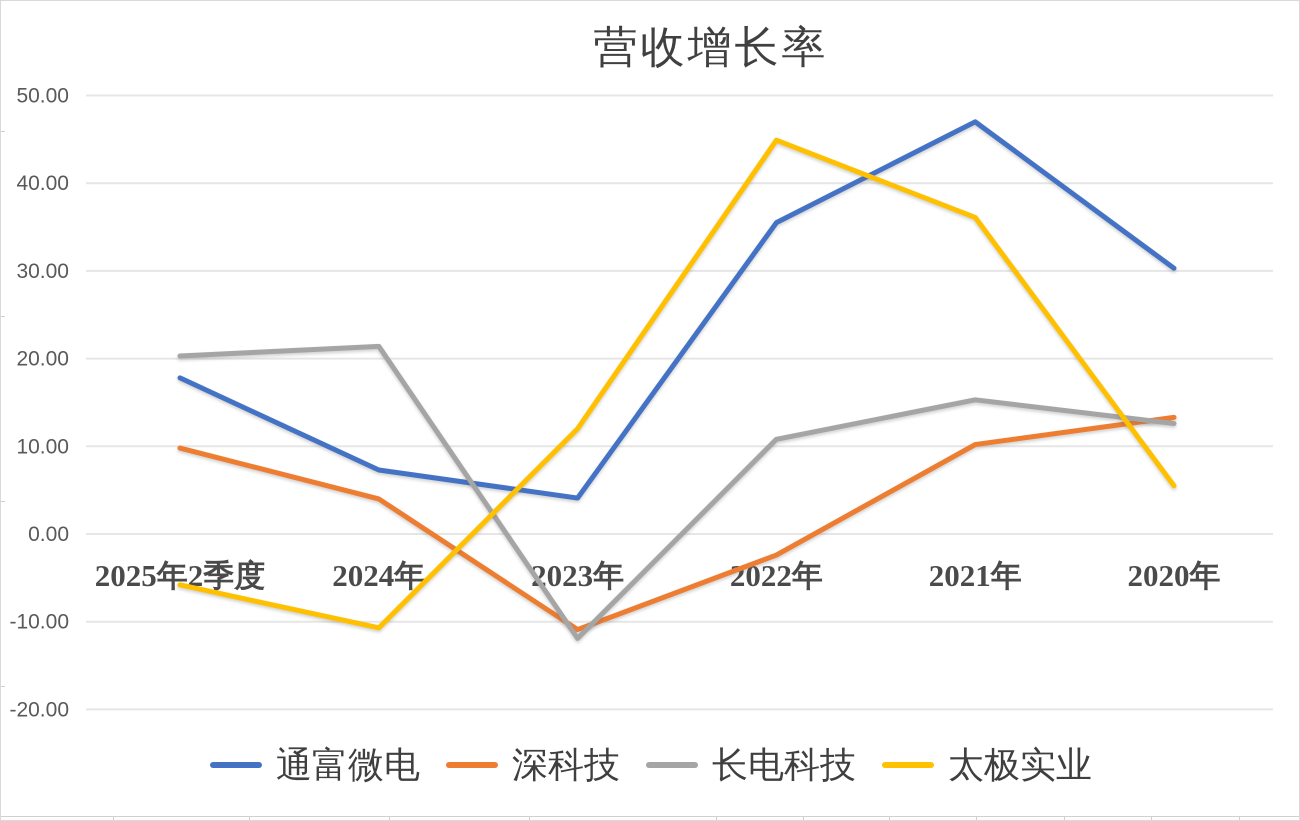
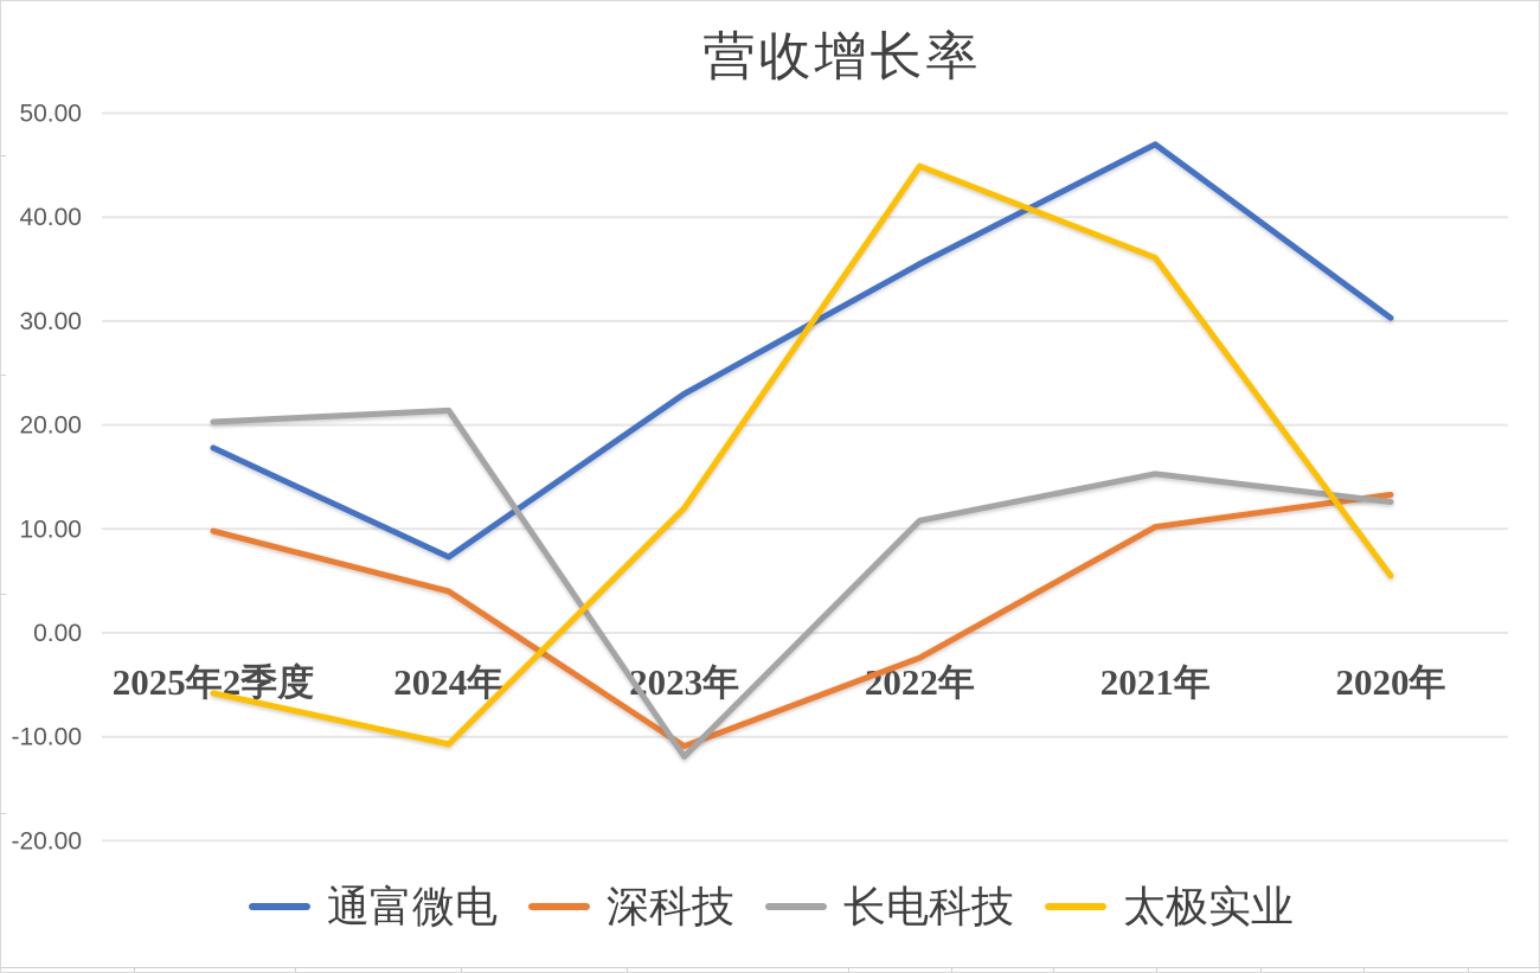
通富微电/2023年: 4 -> 23
